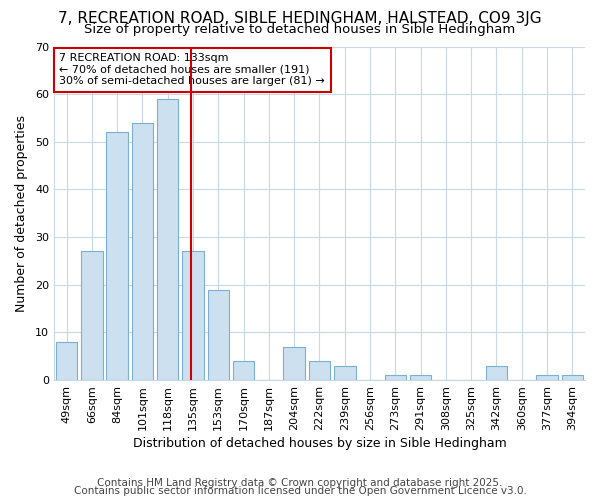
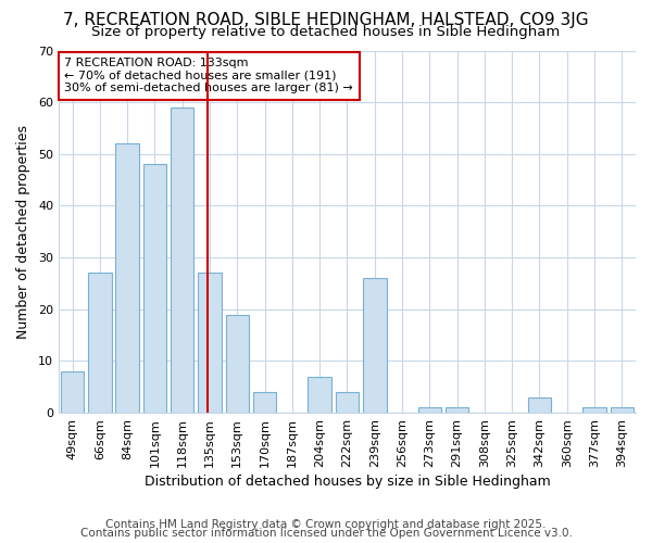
101sqm: 54 -> 48
239sqm: 3 -> 26
